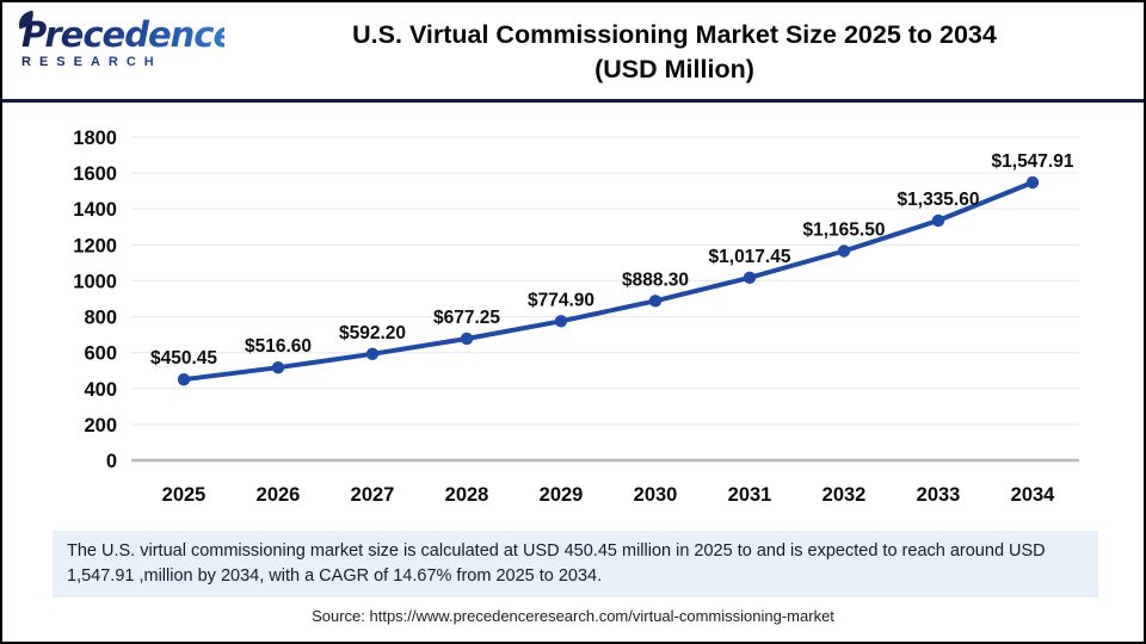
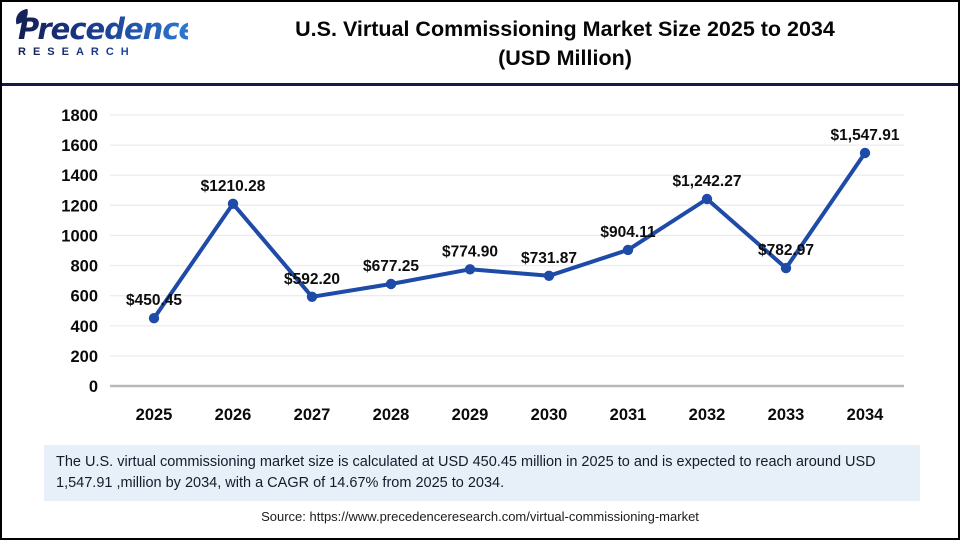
2026: $516.60 -> $1210.28
2030: $888.30 -> $731.87
2031: $1,017.45 -> $904.11
2032: $1,165.50 -> $1,242.27
2033: $1,335.60 -> $782.97
